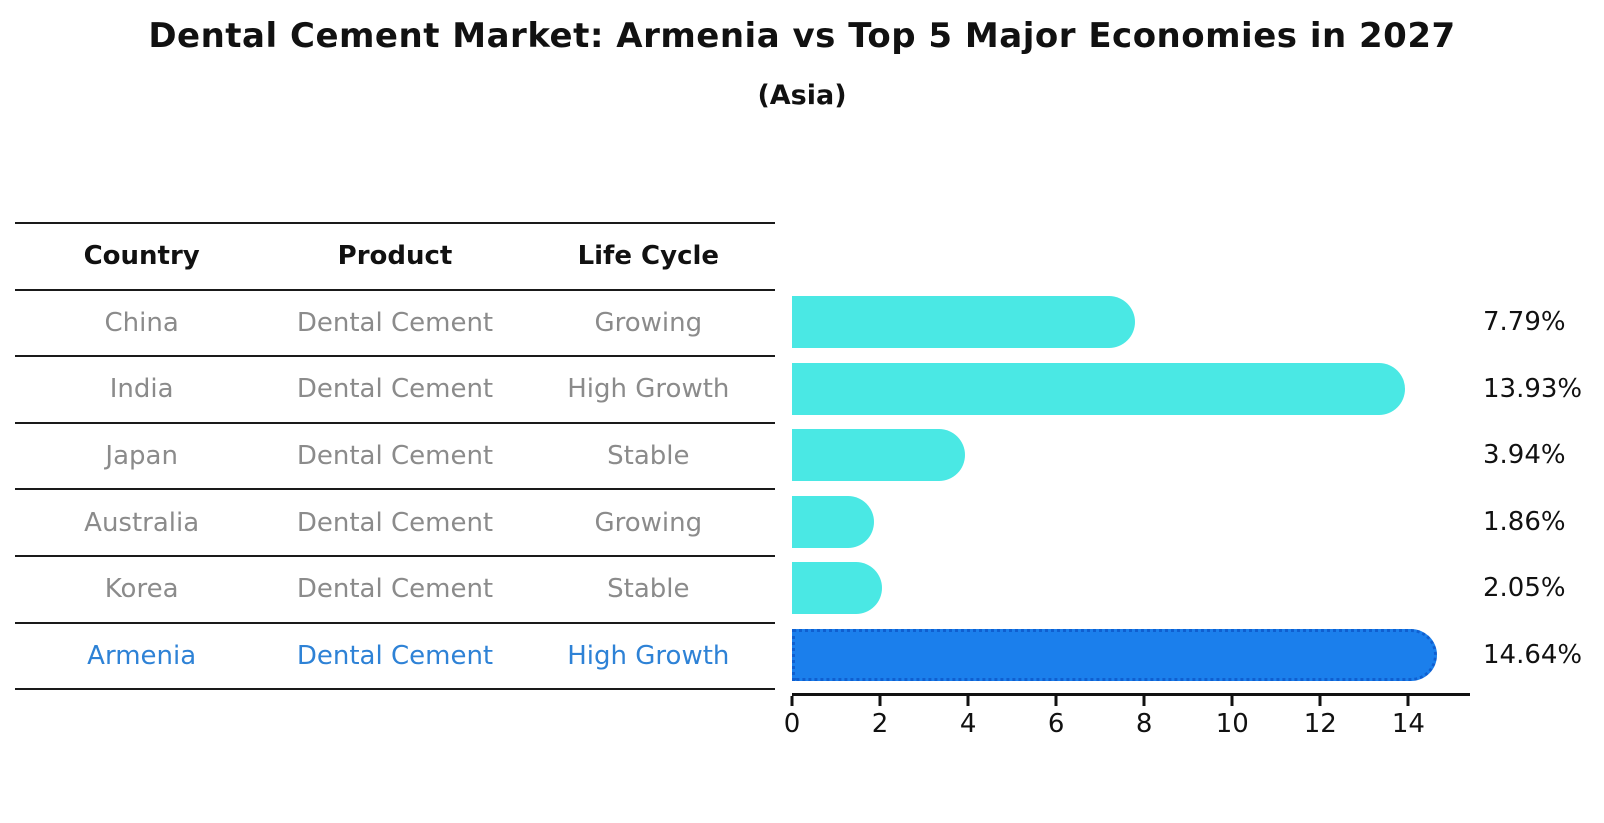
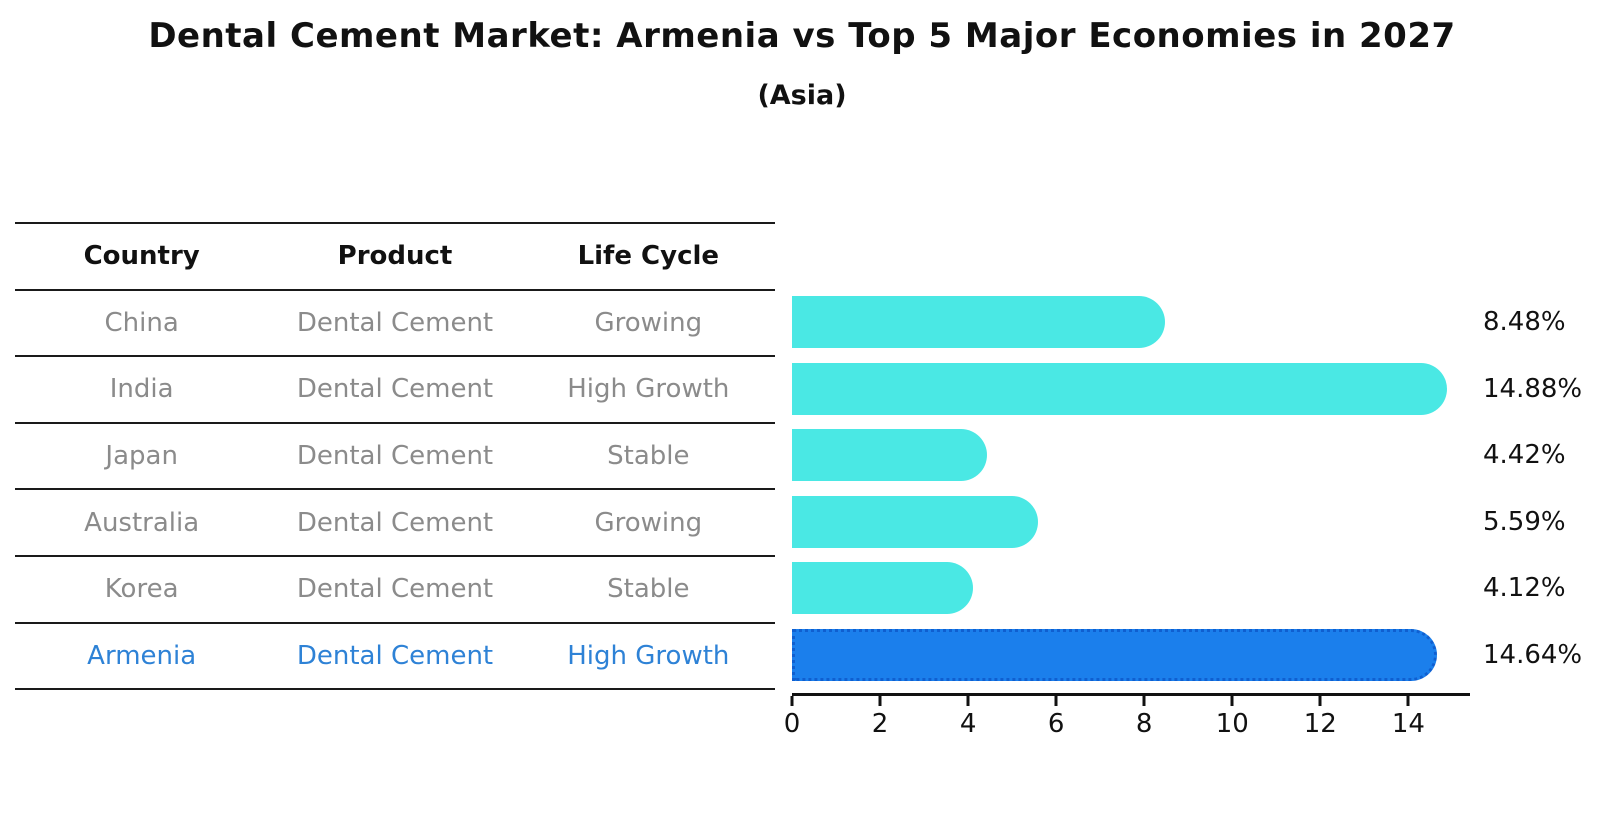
China: 7.79% -> 8.48%
India: 13.93% -> 14.88%
Japan: 3.94% -> 4.42%
Australia: 1.86% -> 5.59%
Korea: 2.05% -> 4.12%
